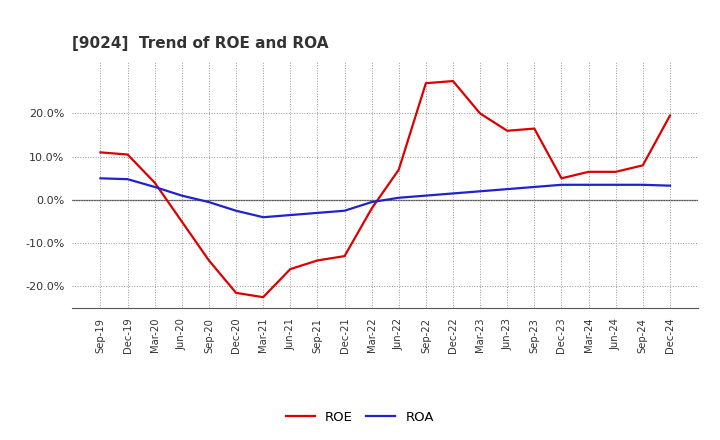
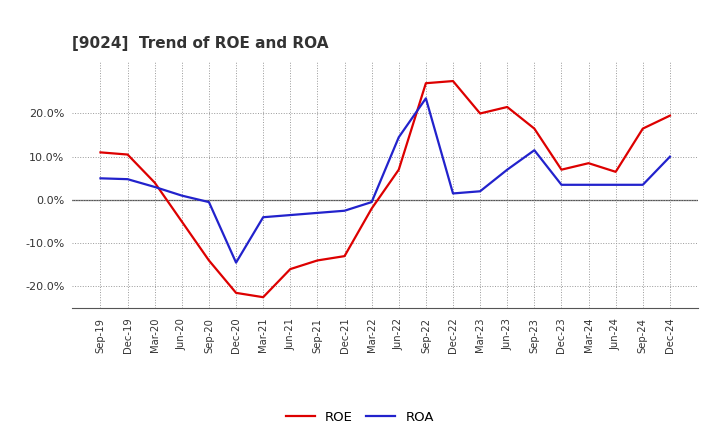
ROA/Dec-20: -2.5% -> -14.5%
ROA/Jun-22: 0.5% -> 14.5%
ROA/Sep-22: 1.0% -> 23.5%
ROE/Jun-23: 16.0% -> 21.5%
ROA/Jun-23: 2.5% -> 7.0%
ROA/Sep-23: 3.0% -> 11.5%
ROE/Dec-23: 5.0% -> 7.0%
ROE/Mar-24: 6.5% -> 8.5%
ROE/Sep-24: 8.0% -> 16.5%
ROA/Dec-24: 3.3% -> 10.0%
